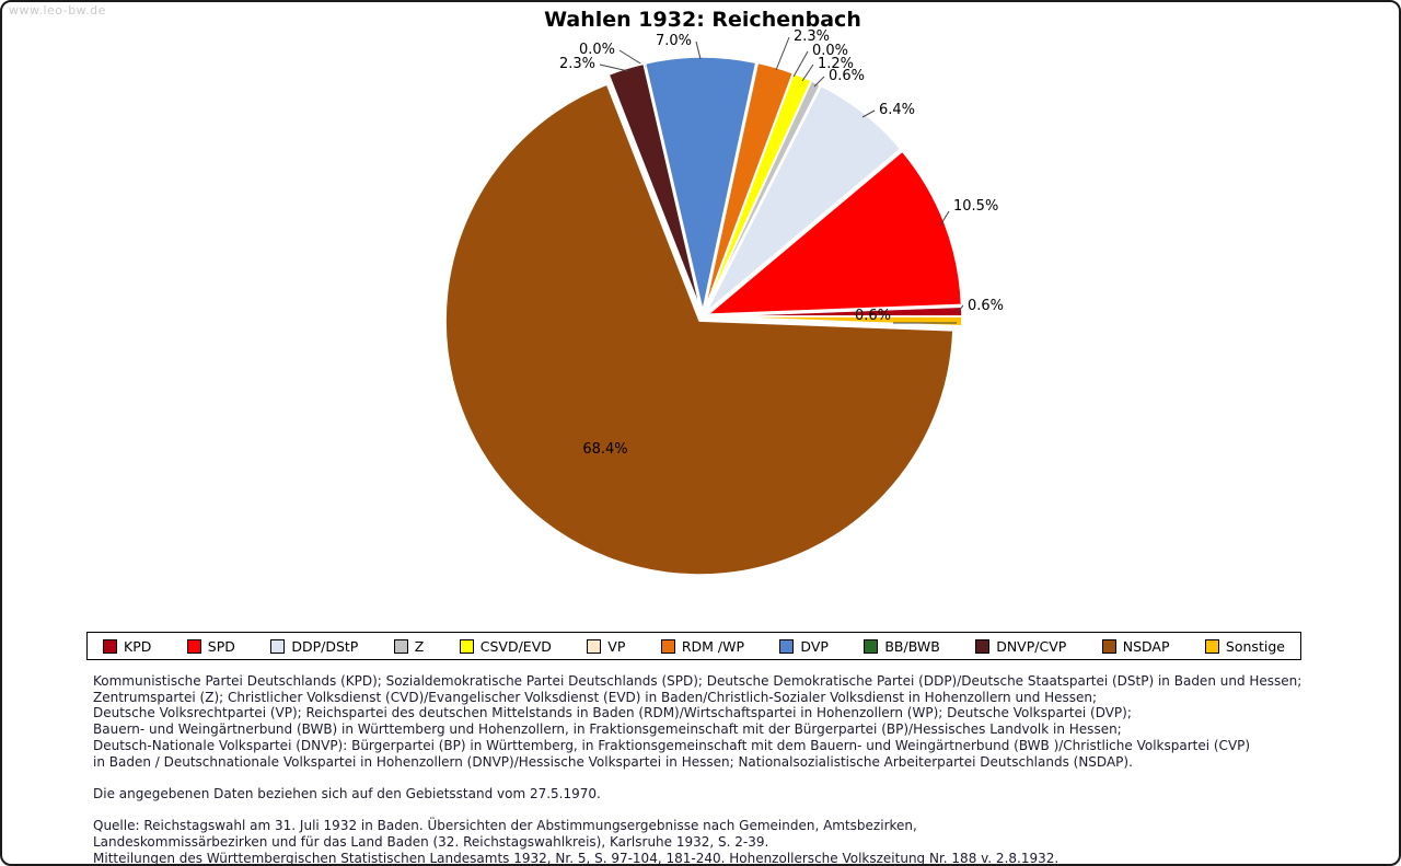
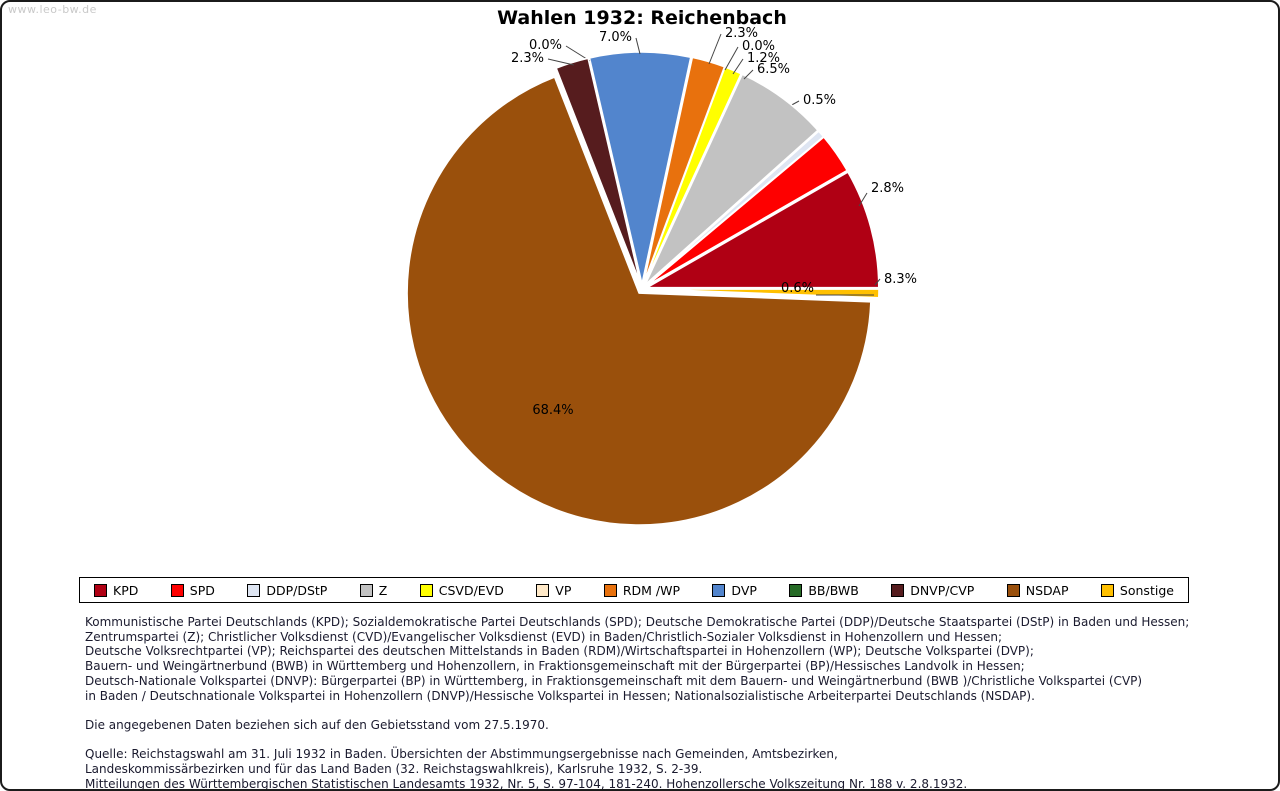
KPD: 0.6% -> 8.3%
SPD: 10.5% -> 2.8%
DDP/DStP: 6.4% -> 0.5%
Z: 0.6% -> 6.5%
